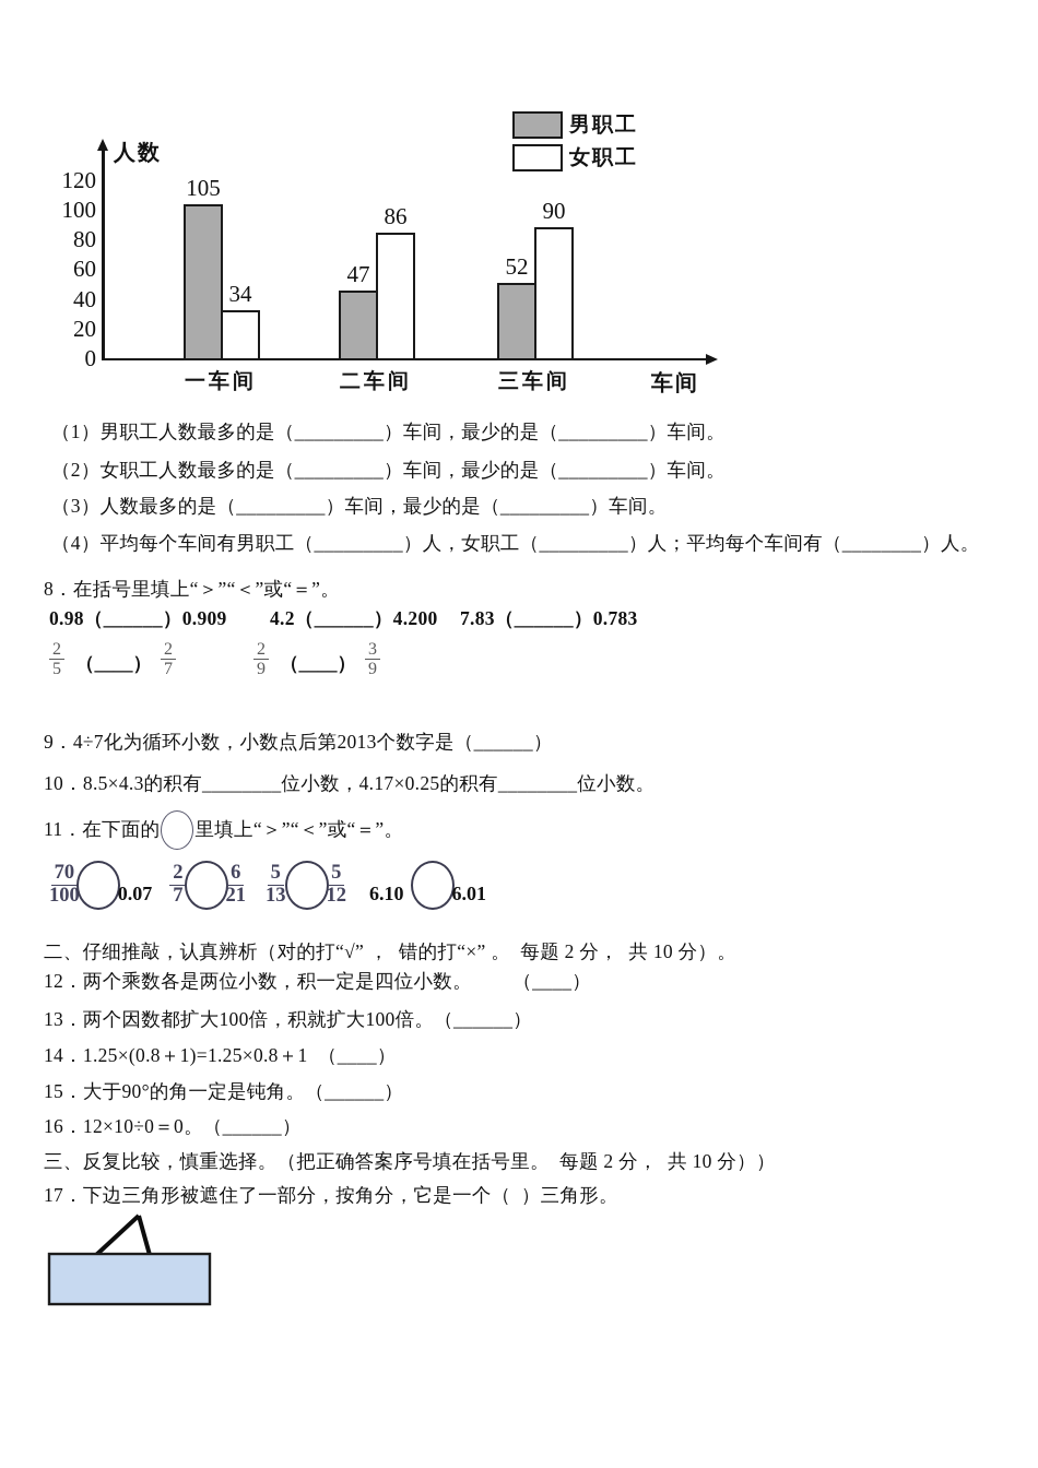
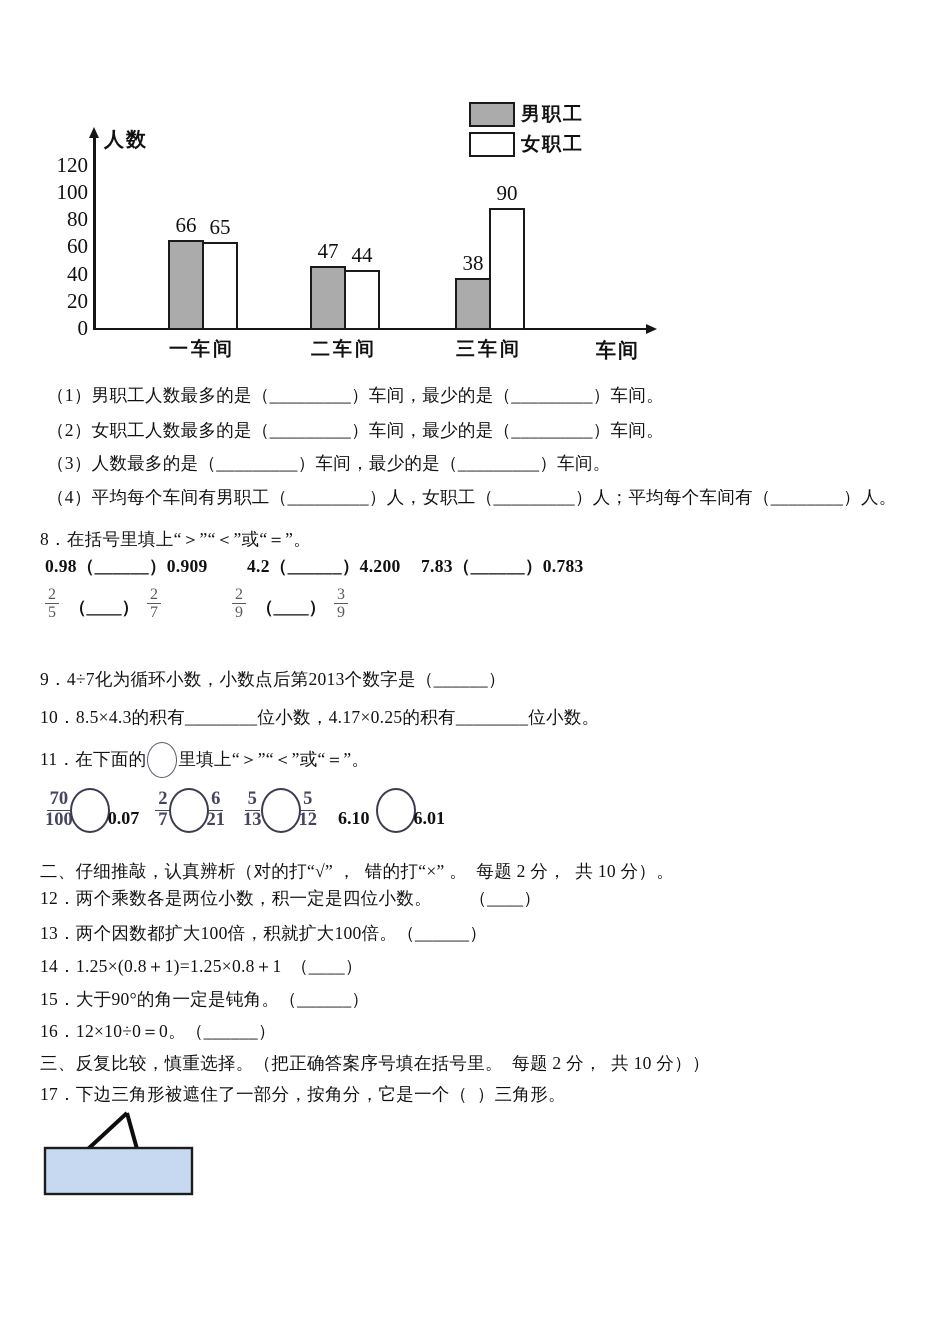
男职工/一车间: 105 -> 66
女职工/一车间: 34 -> 65
女职工/二车间: 86 -> 44
男职工/三车间: 52 -> 38
